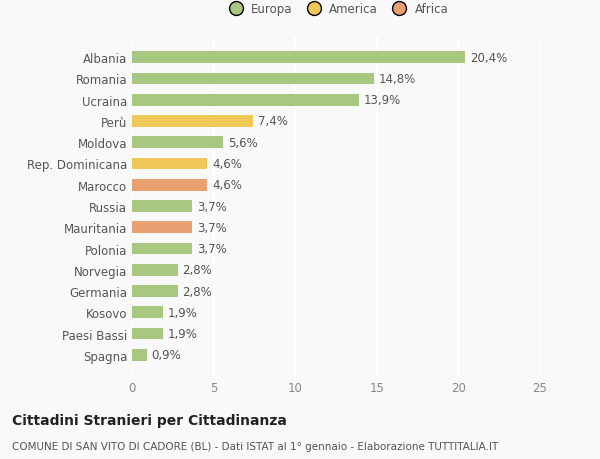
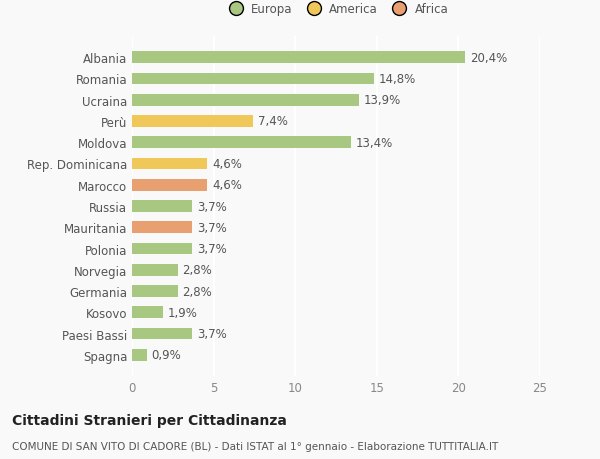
Moldova: 5,6% -> 13,4%
Paesi Bassi: 1,9% -> 3,7%
